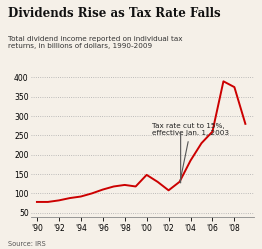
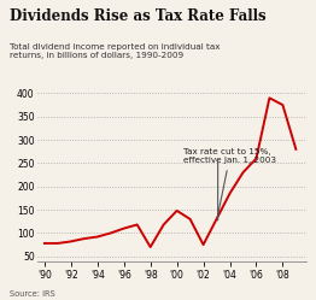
'98: 122 -> 70
'02: 108 -> 75
